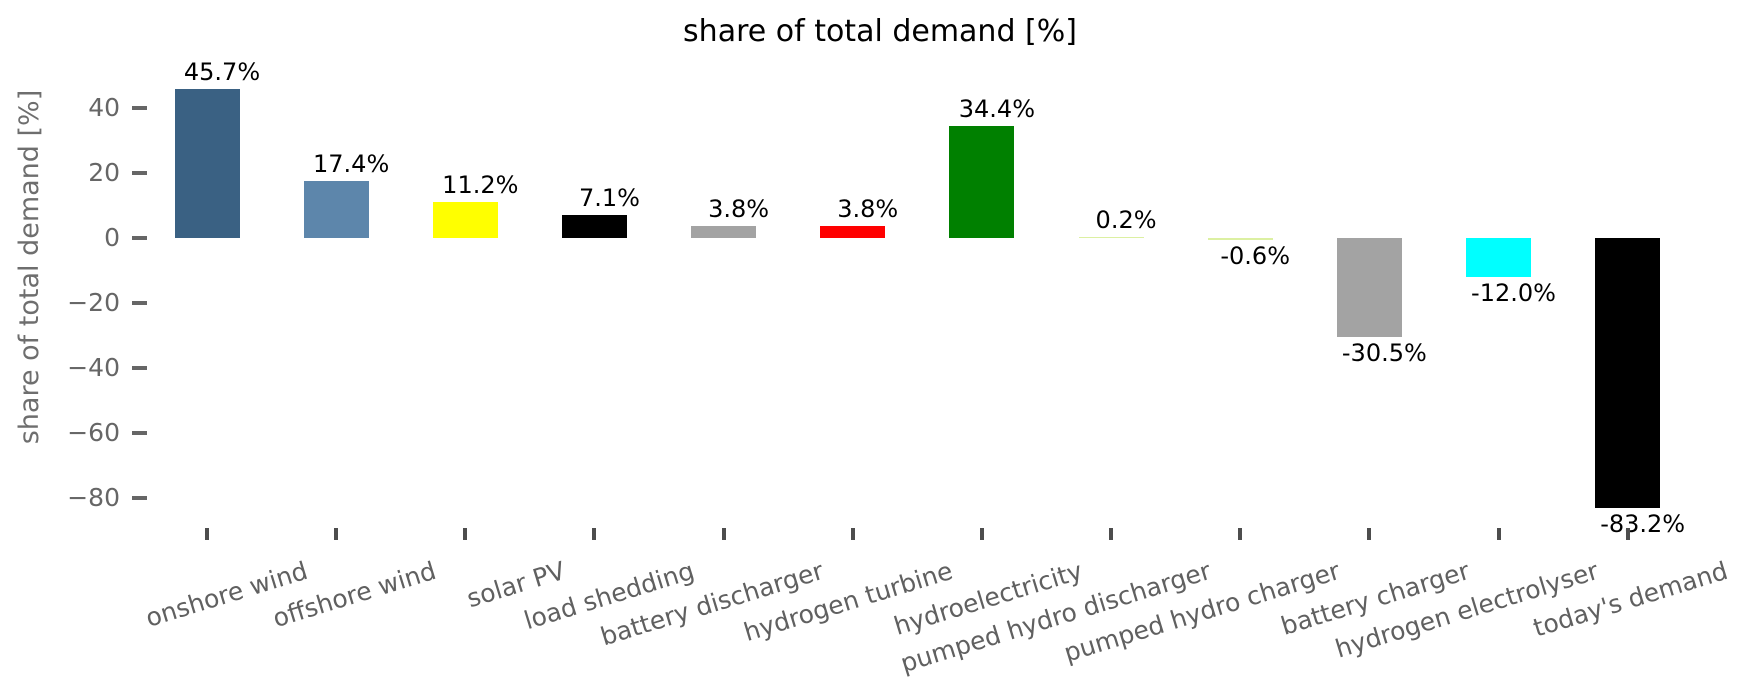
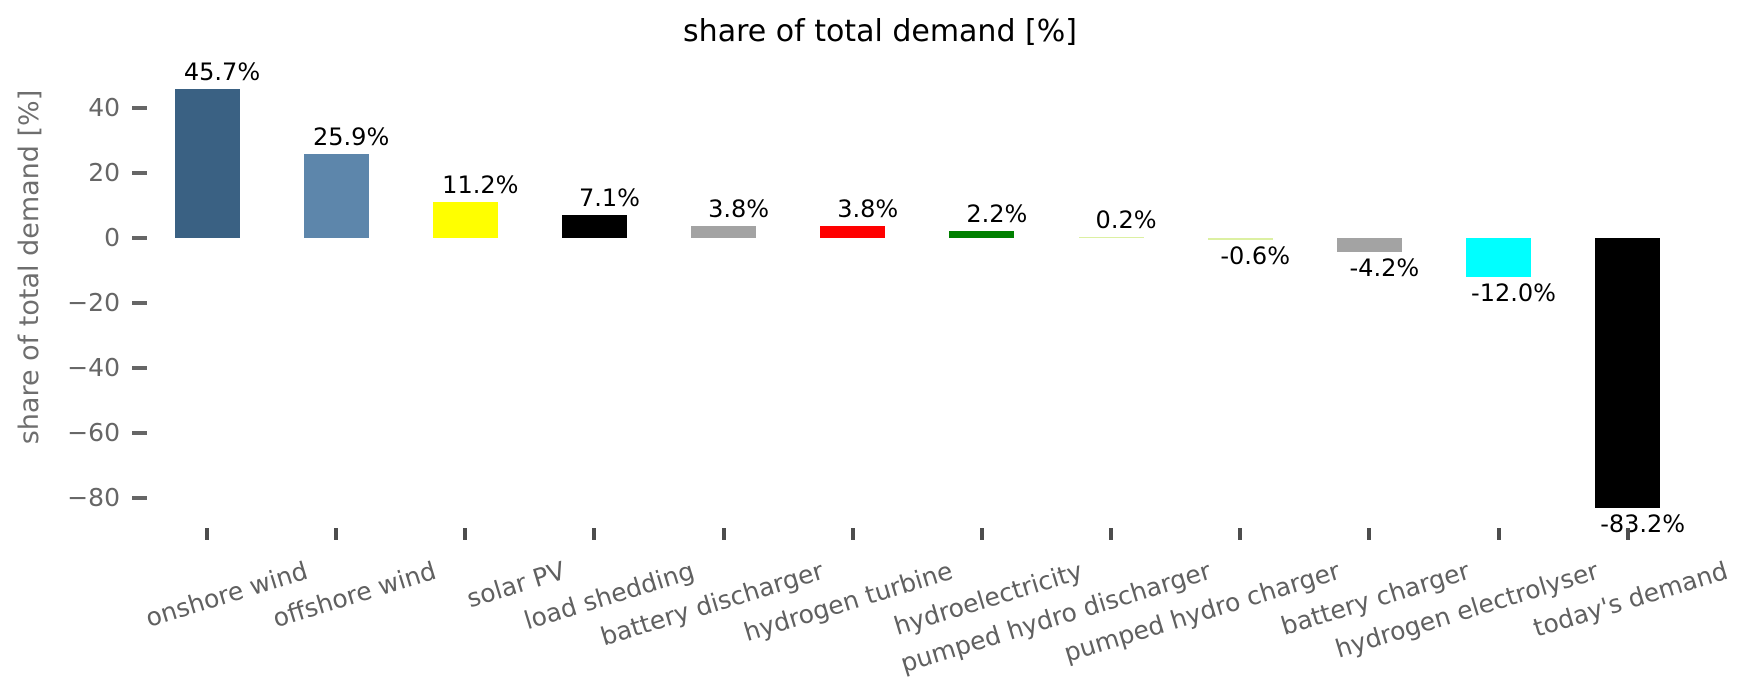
offshore wind: 17.4% -> 25.9%
hydroelectricity: 34.4% -> 2.2%
battery charger: -30.5% -> -4.2%
